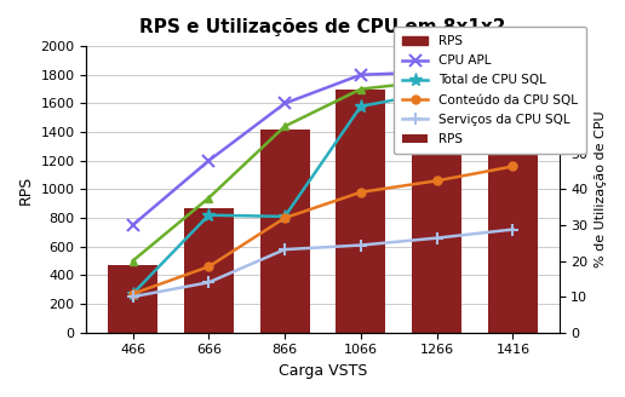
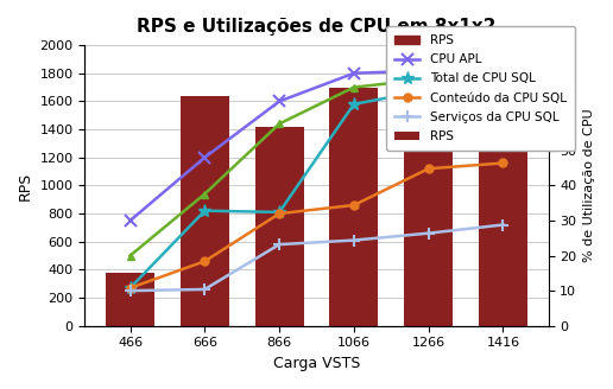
RPS/466: 470 -> 380
RPS/666: 870 -> 1640
Serviços da CPU SQL/666: 350 -> 260
Conteúdo da CPU SQL/1066: 980 -> 860
Conteúdo da CPU SQL/1266: 1060 -> 1120
